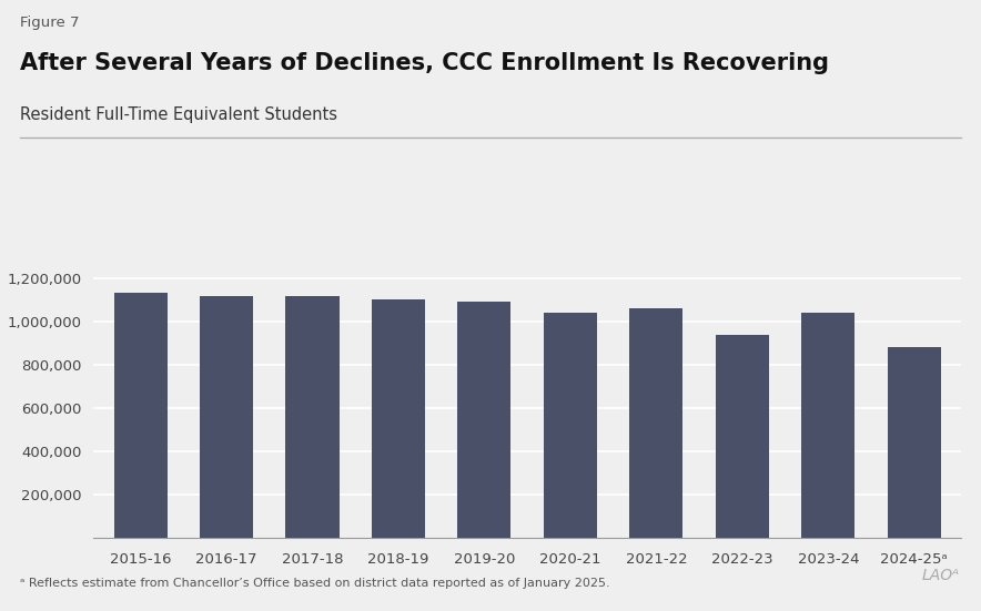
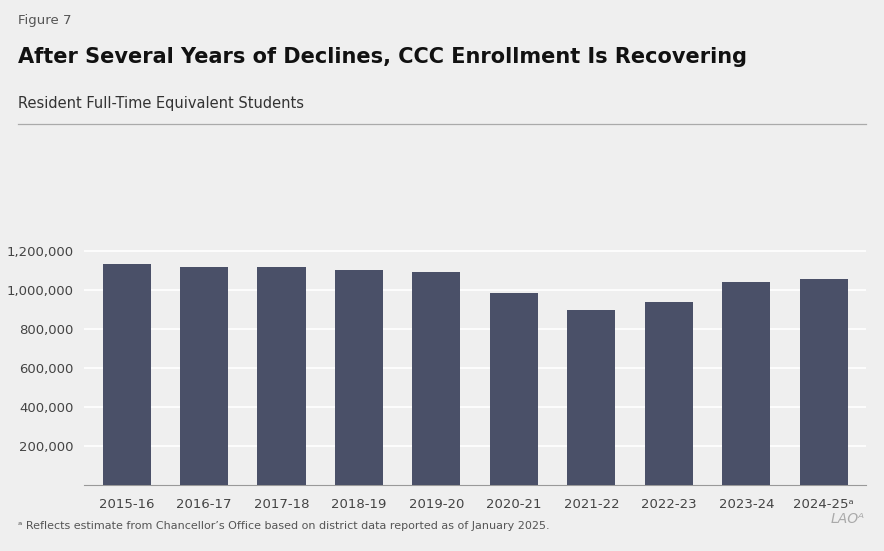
2020-21: 1,040,000 -> 980,000
2021-22: 1,060,000 -> 900,000
2024-25ᵃ: 880,000 -> 1,060,000
